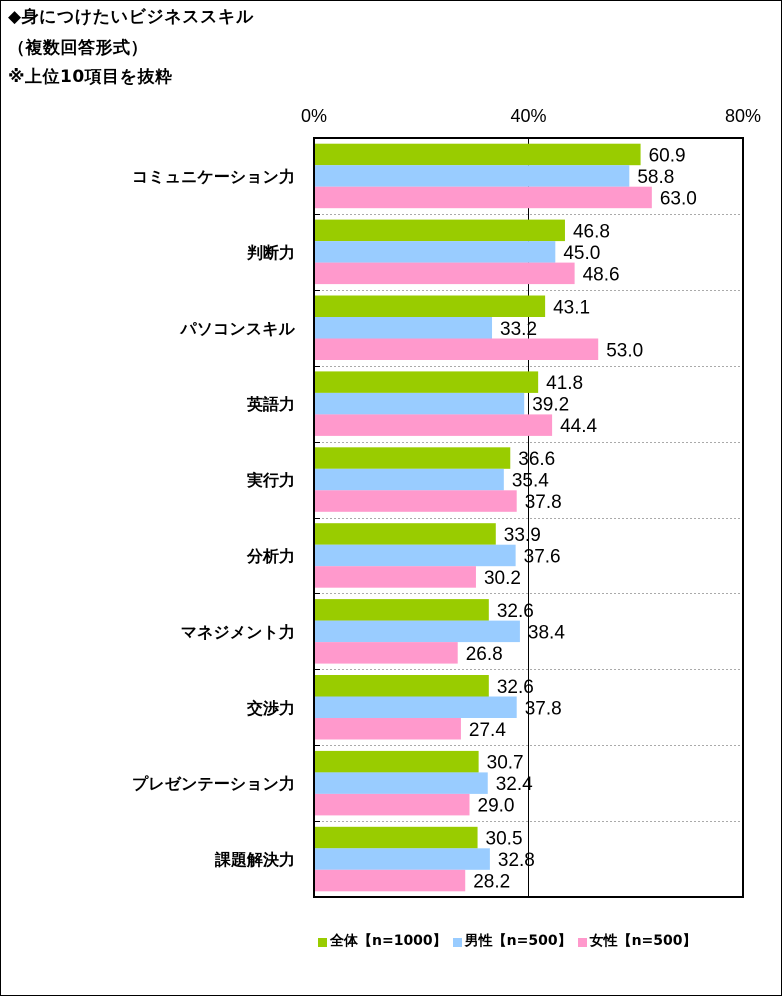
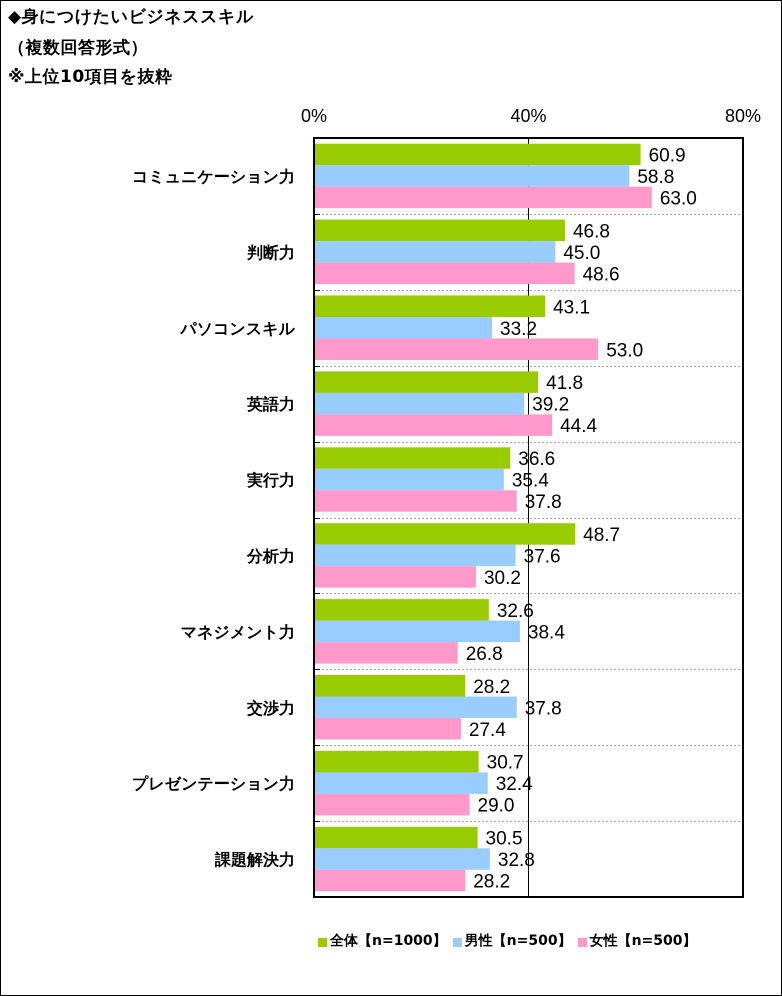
全体【n=1000】/分析力: 33.9 -> 48.7
全体【n=1000】/交渉力: 32.6 -> 28.2
